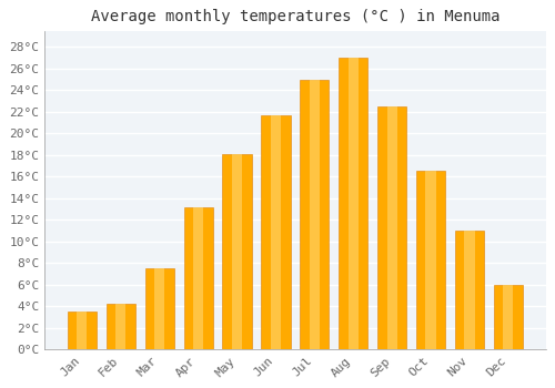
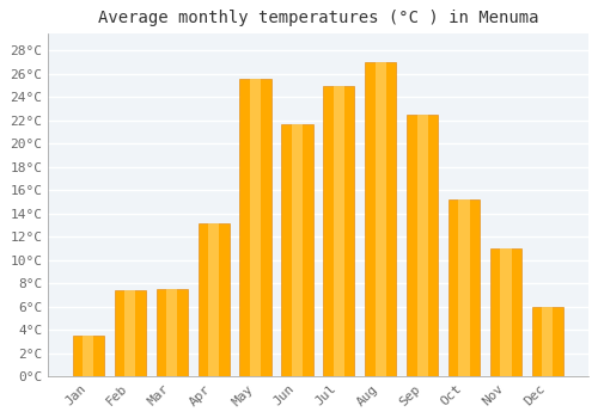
Feb: 4.2°C -> 7.4°C
May: 18.1°C -> 25.6°C
Oct: 16.5°C -> 15.2°C
